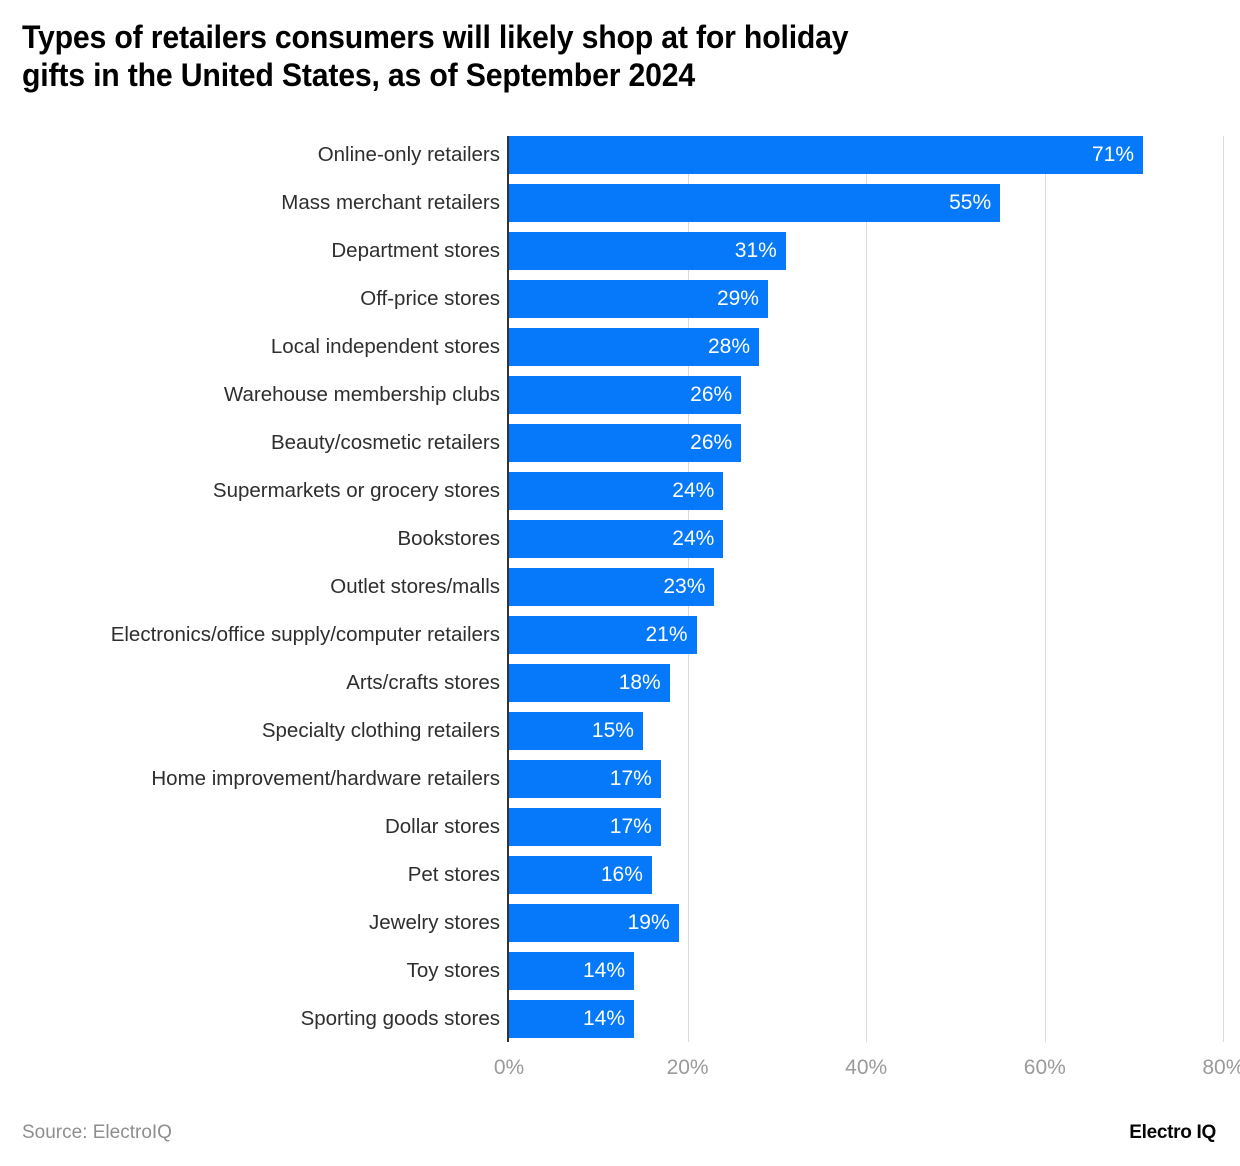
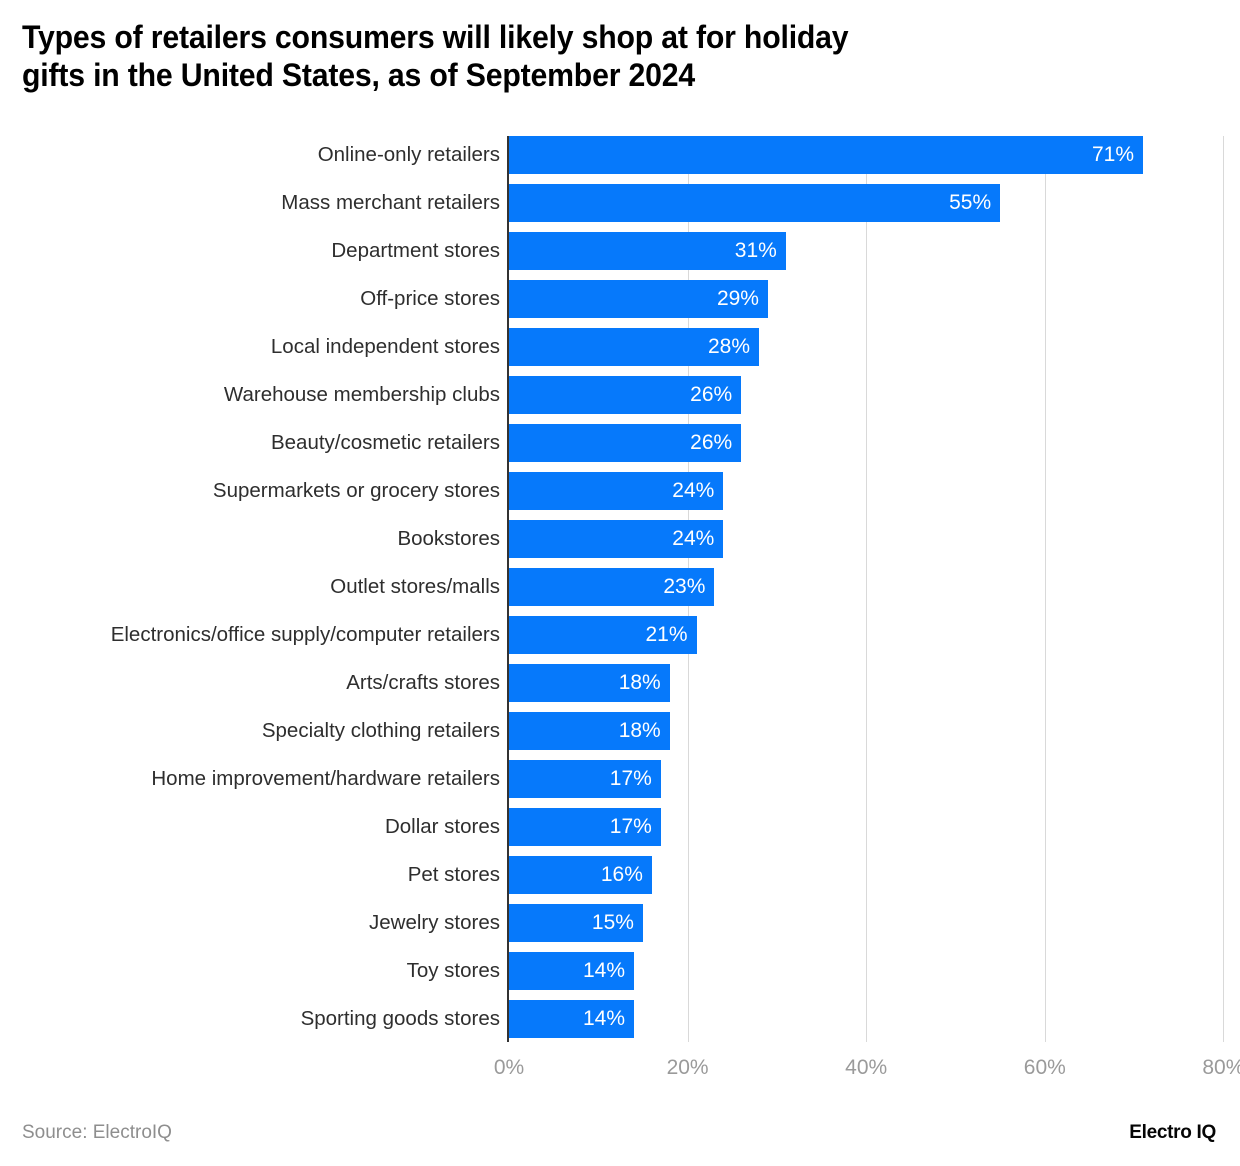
Specialty clothing retailers: 15% -> 18%
Jewelry stores: 19% -> 15%
